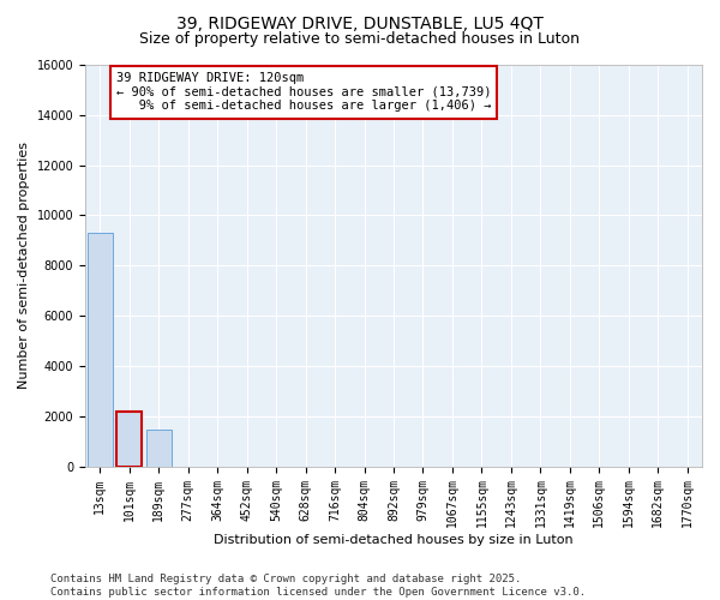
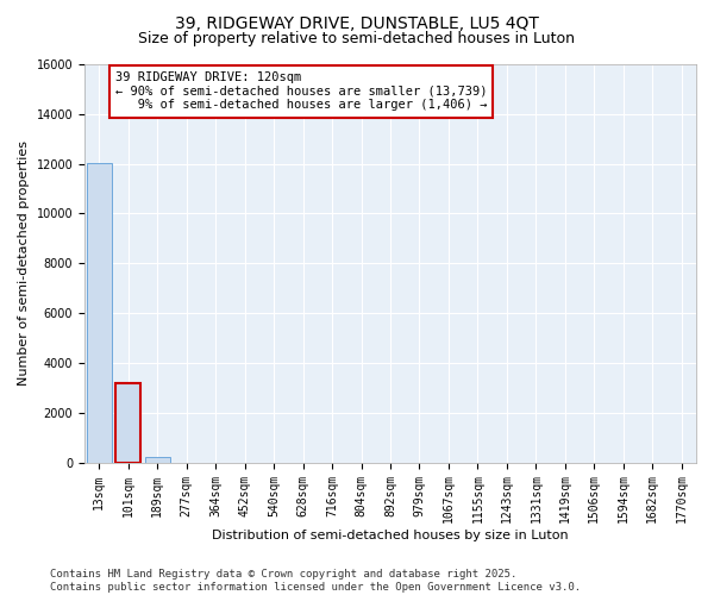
13sqm: 9300 -> 12050
101sqm: 2200 -> 3200
189sqm: 1450 -> 200
